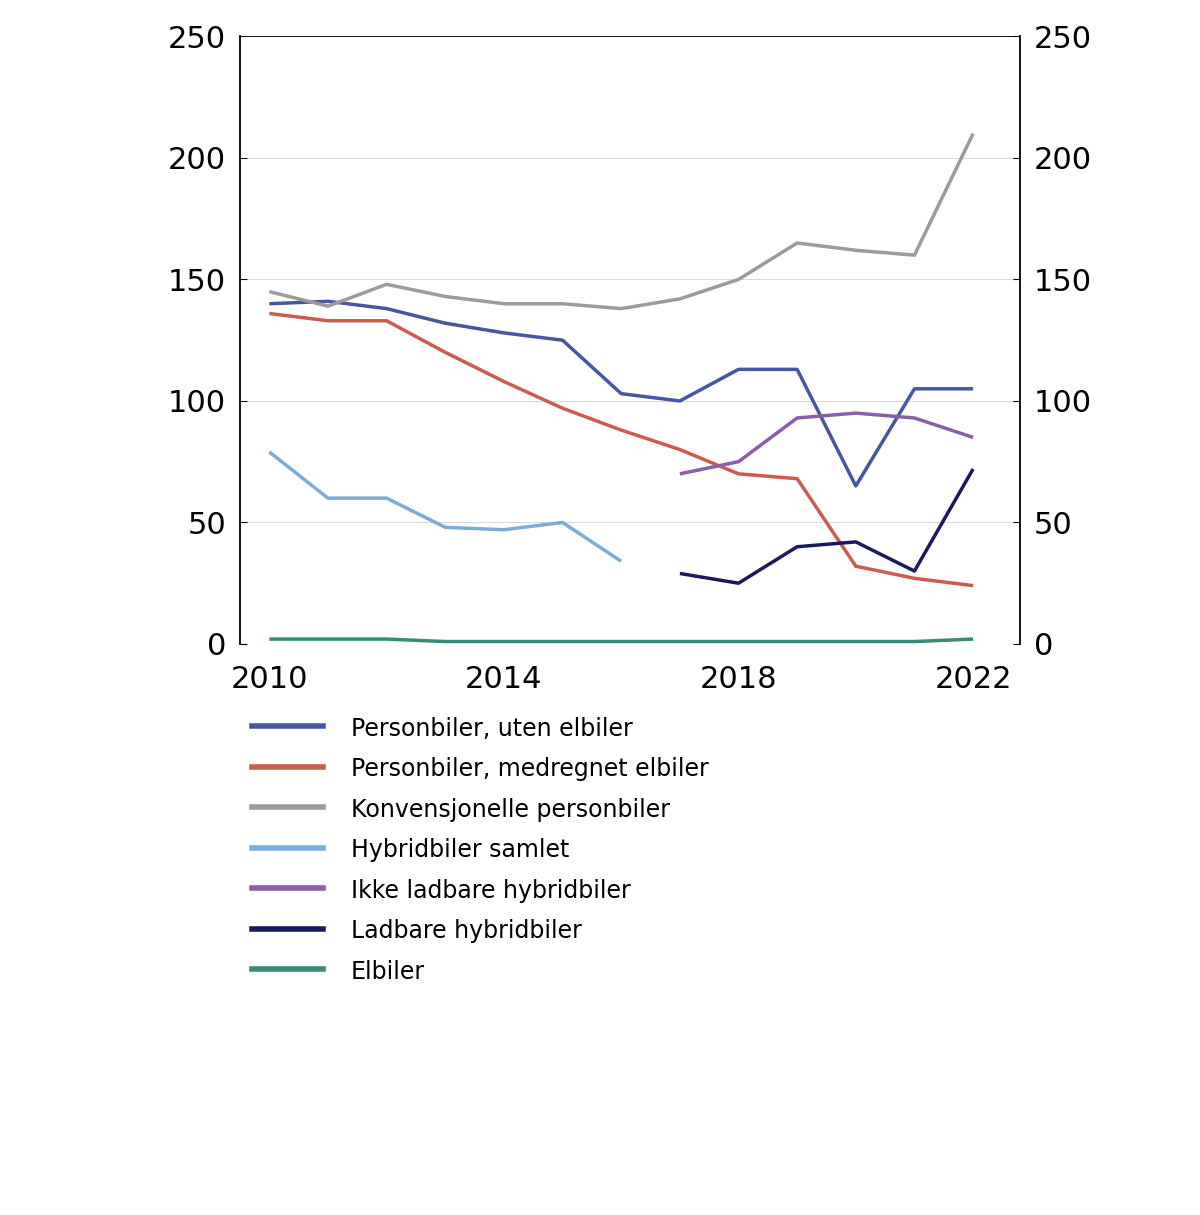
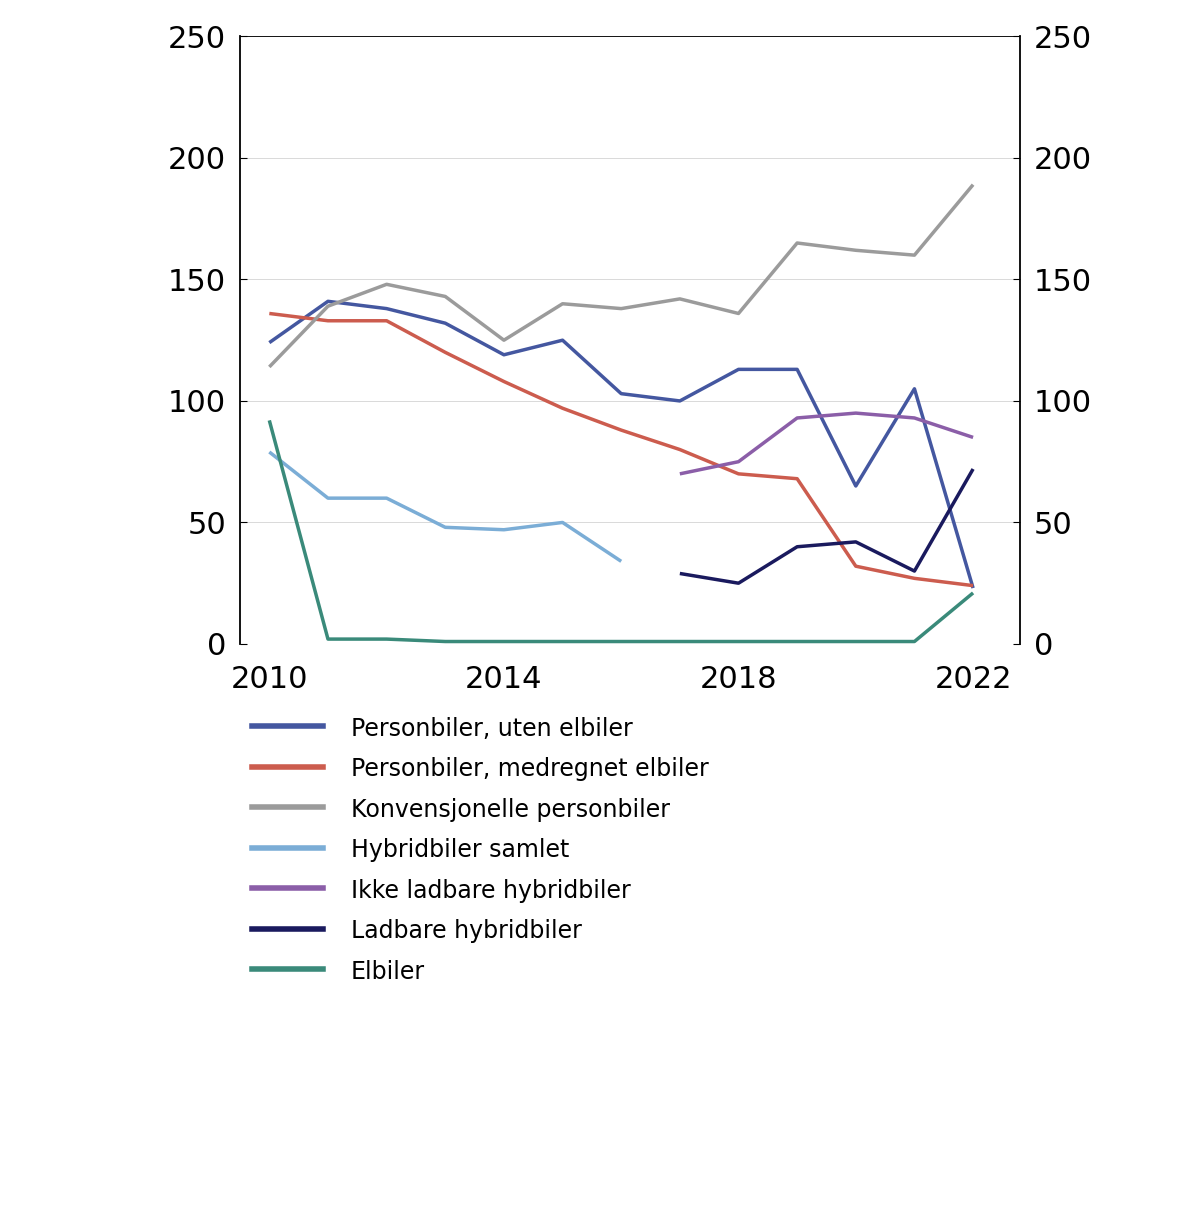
Personbiler, uten elbiler/2010: 140 -> 124
Konvensjonelle personbiler/2010: 145 -> 114
Elbiler/2010: 2 -> 92
Personbiler, uten elbiler/2014: 128 -> 119
Konvensjonelle personbiler/2014: 140 -> 125
Konvensjonelle personbiler/2018: 150 -> 136
Personbiler, uten elbiler/2022: 105 -> 23
Konvensjonelle personbiler/2022: 210 -> 189
Elbiler/2022: 2 -> 21
